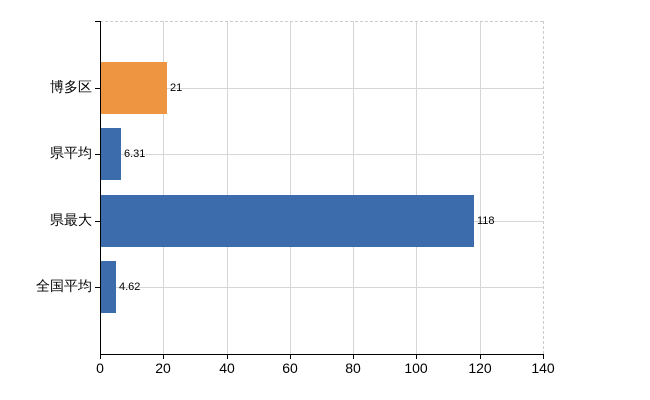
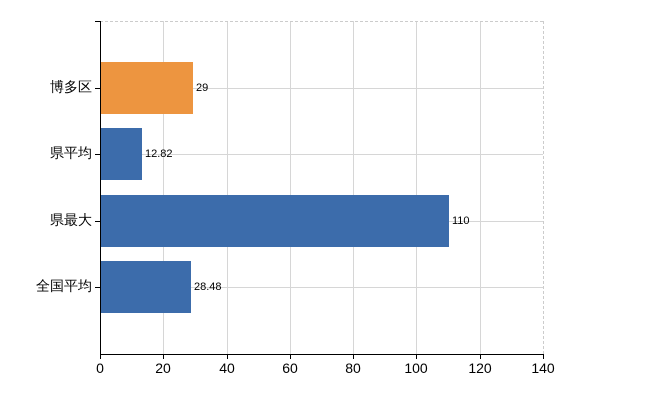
博多区: 21 -> 29
県平均: 6.31 -> 12.82
県最大: 118 -> 110
全国平均: 4.62 -> 28.48
